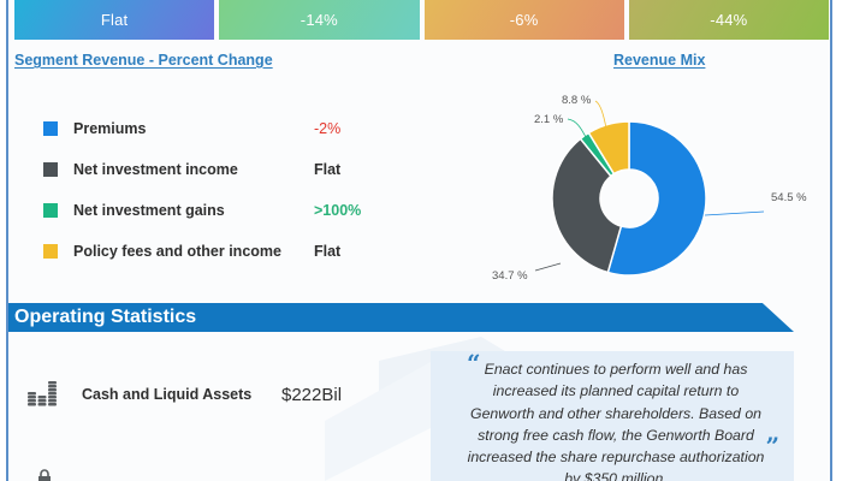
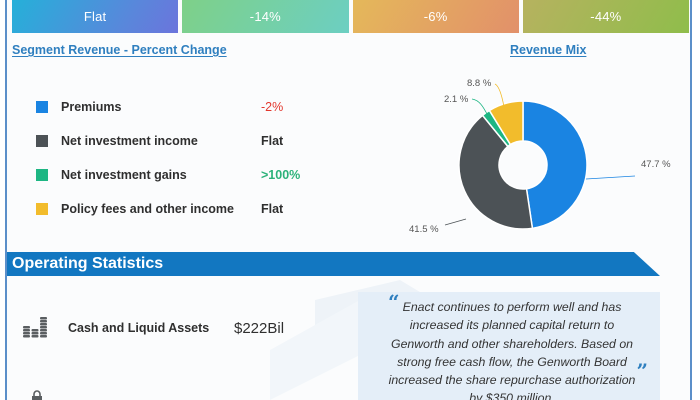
Premiums: 54.5 -> 47.7
Net investment income: 34.7 -> 41.5
